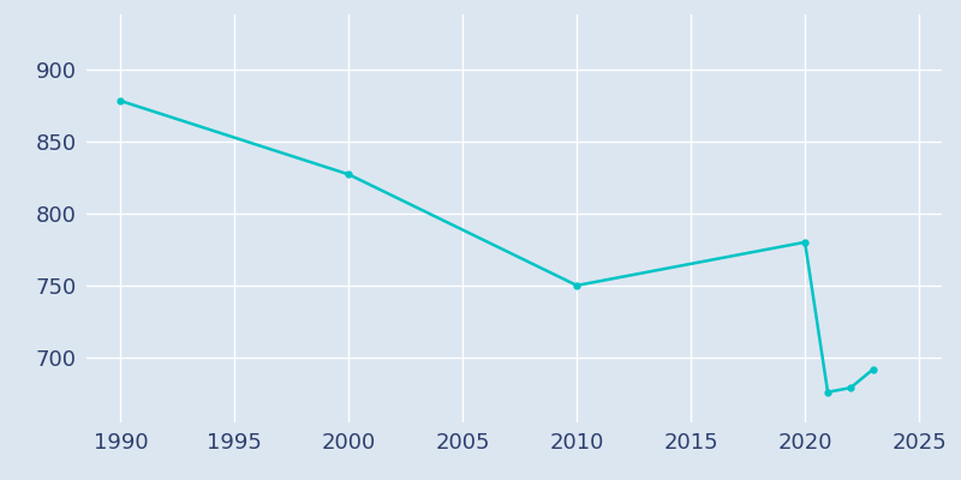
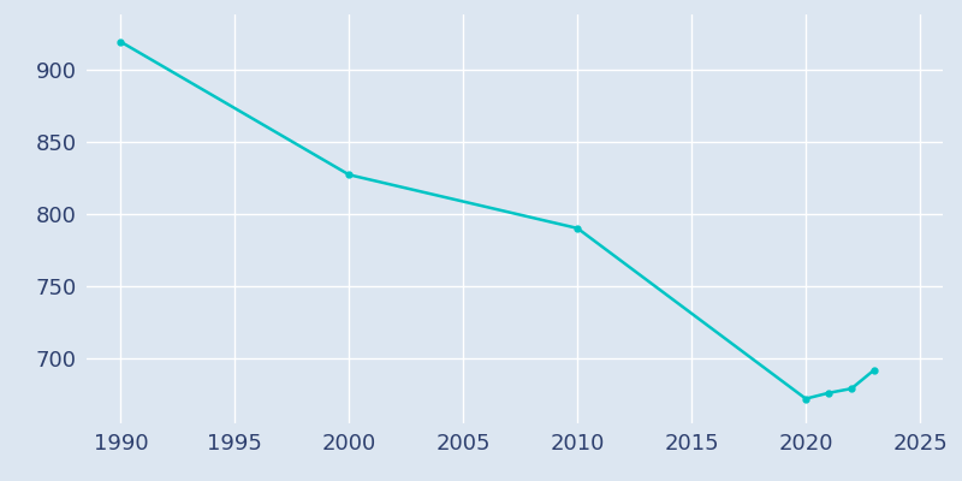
1990: 878 -> 919
2010: 750 -> 790
2020: 780 -> 672
